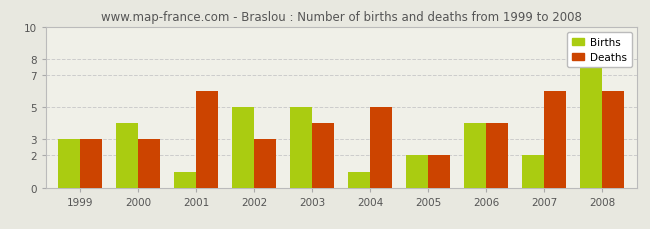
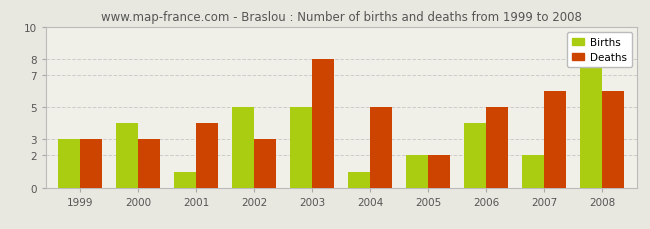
Deaths/2001: 6 -> 4
Deaths/2003: 4 -> 8
Deaths/2006: 4 -> 5
